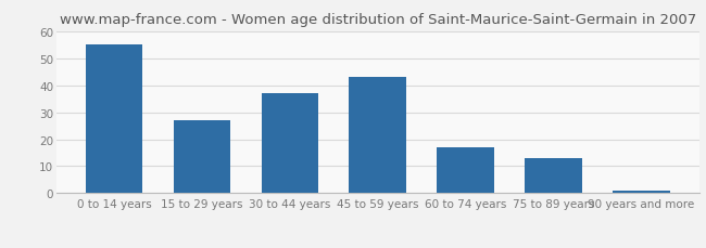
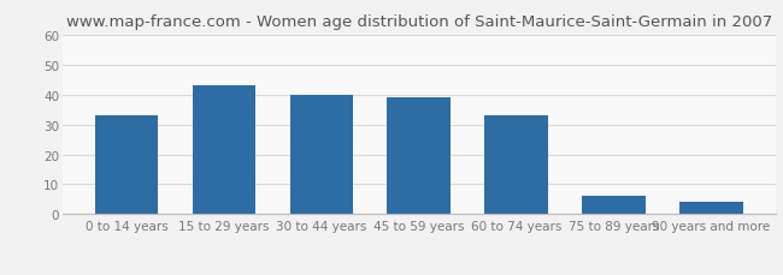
0 to 14 years: 55 -> 33
15 to 29 years: 27 -> 43
30 to 44 years: 37 -> 40
45 to 59 years: 43 -> 39
60 to 74 years: 17 -> 33
75 to 89 years: 13 -> 6
90 years and more: 1 -> 4
